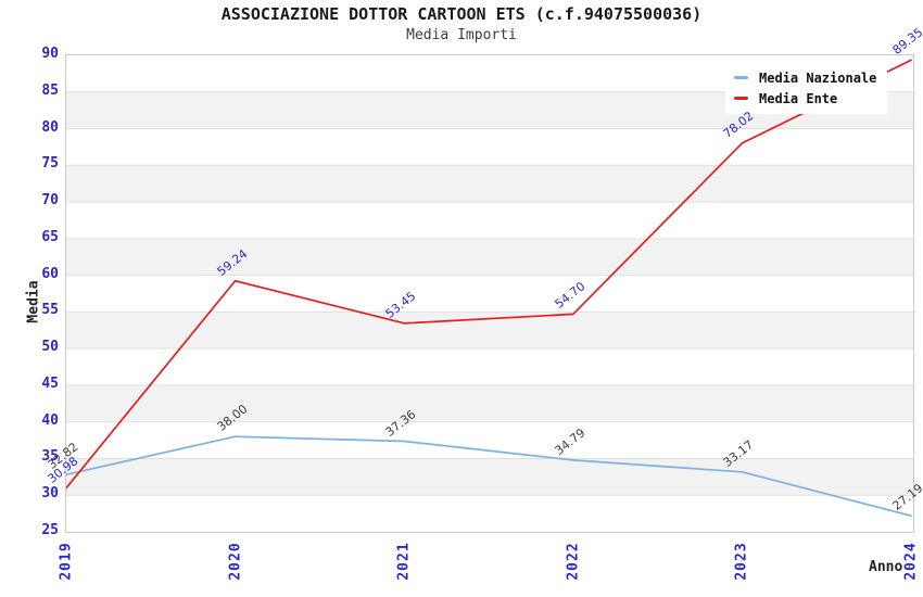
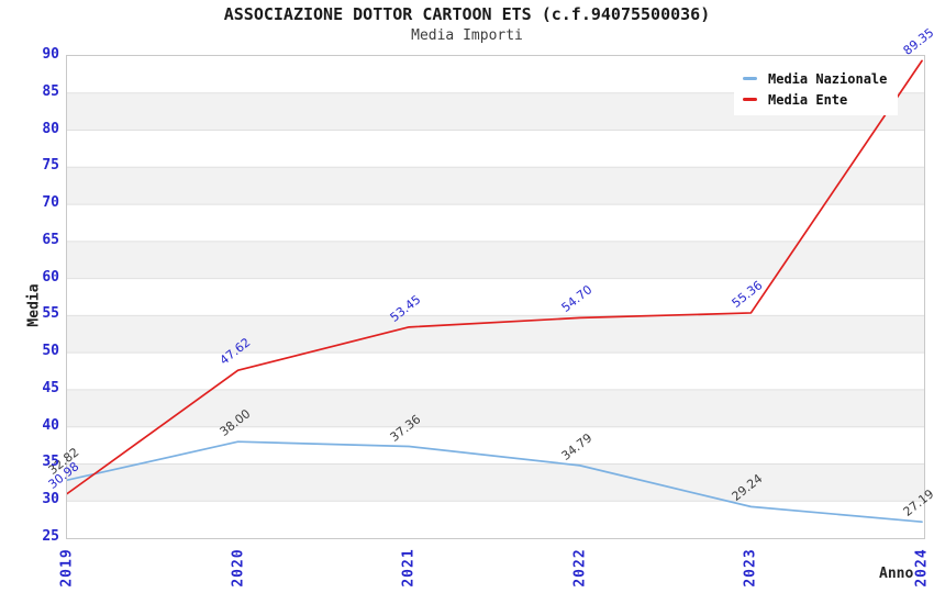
Media Ente/2020: 59.24 -> 47.62
Media Nazionale/2023: 33.17 -> 29.24
Media Ente/2023: 78.02 -> 55.36
